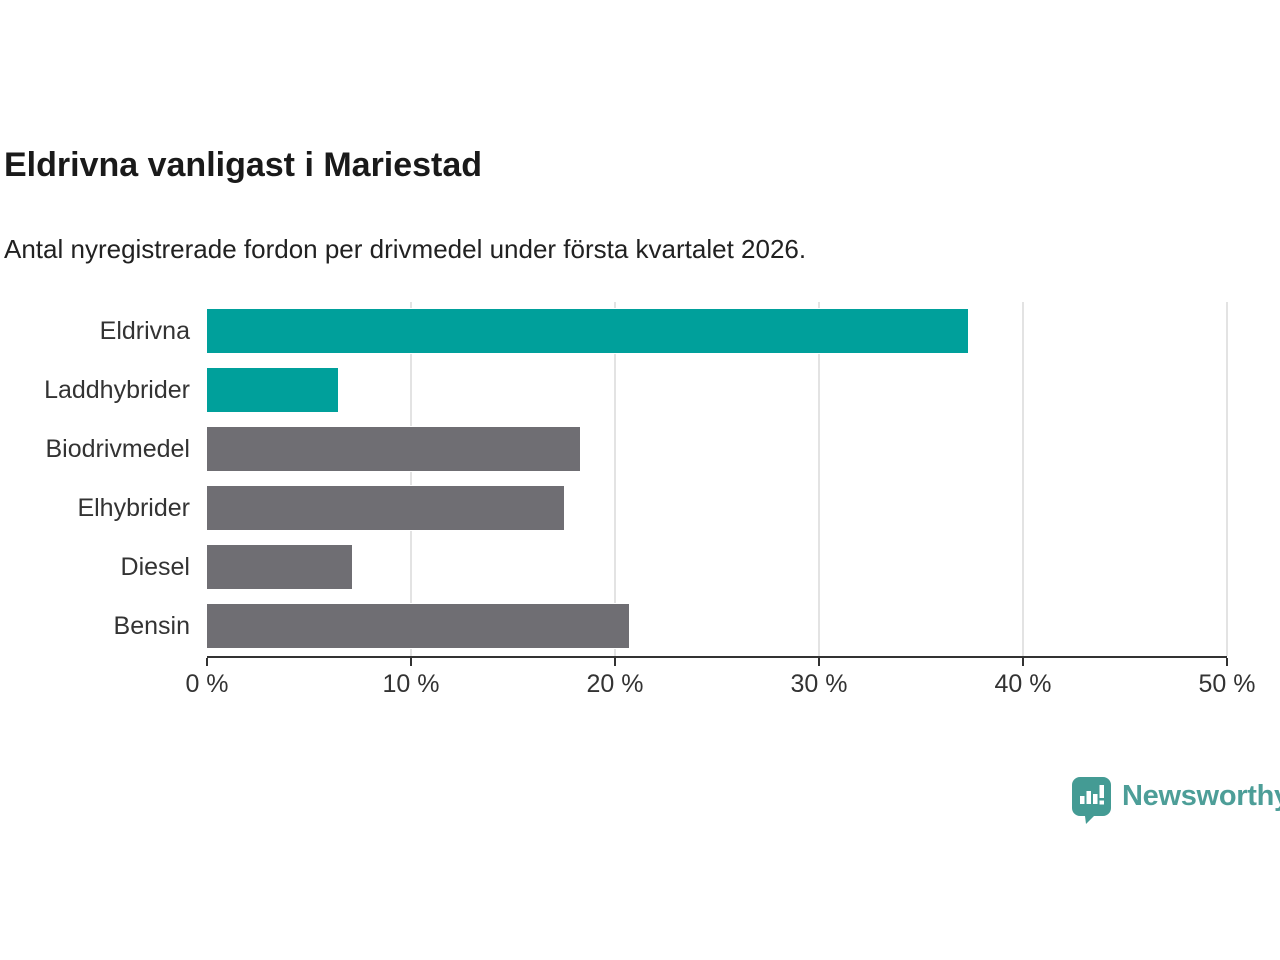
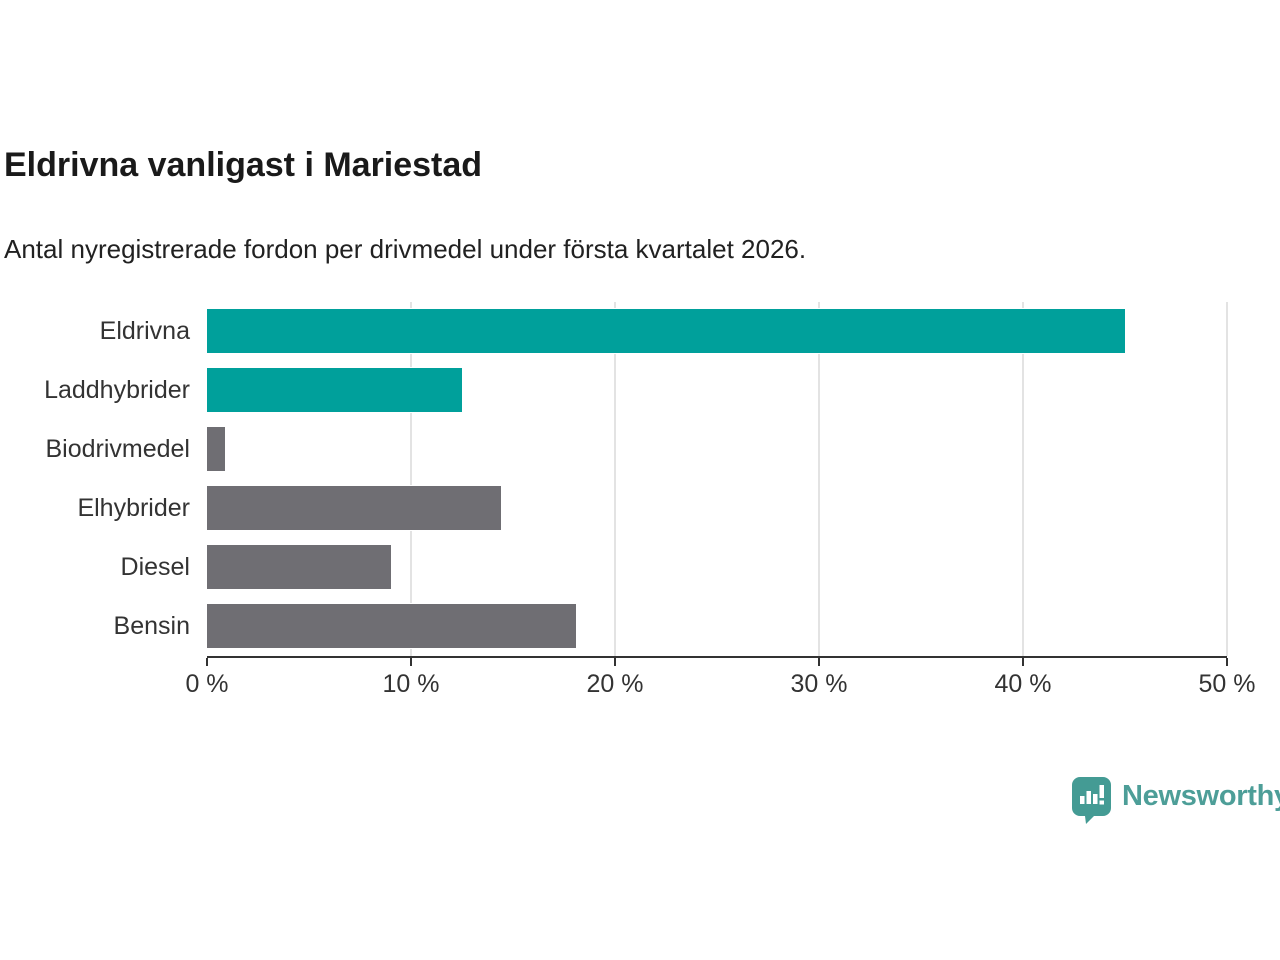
Eldrivna: 37.3% -> 45.0%
Laddhybrider: 6.4% -> 12.5%
Biodrivmedel: 18.3% -> 0.9%
Elhybrider: 17.5% -> 14.4%
Diesel: 7.1% -> 9.0%
Bensin: 20.7% -> 18.1%
